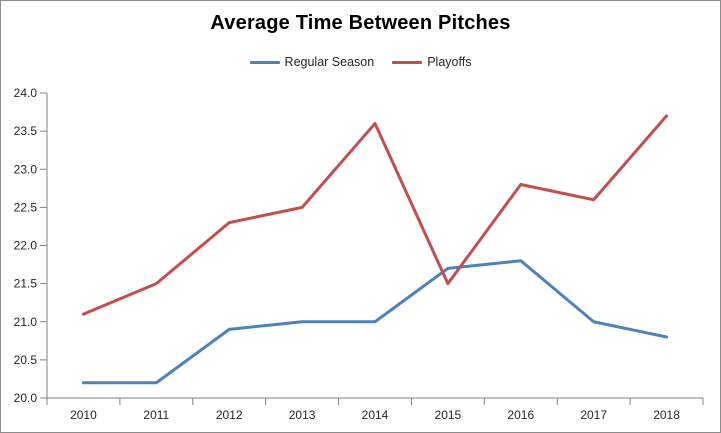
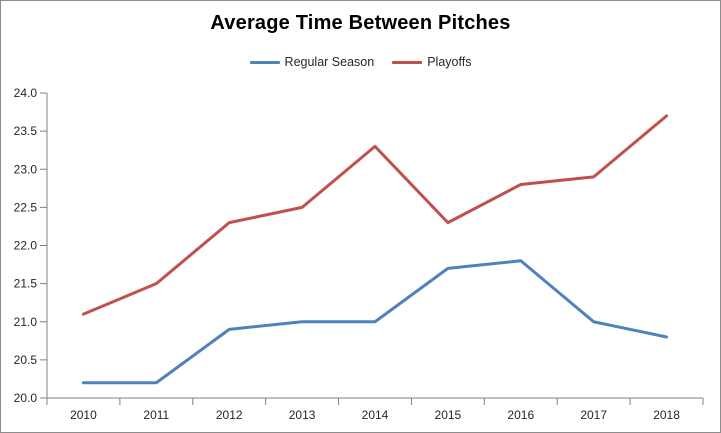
Playoffs/2014: 23.6 -> 23.3
Playoffs/2015: 21.5 -> 22.3
Playoffs/2017: 22.6 -> 22.9
